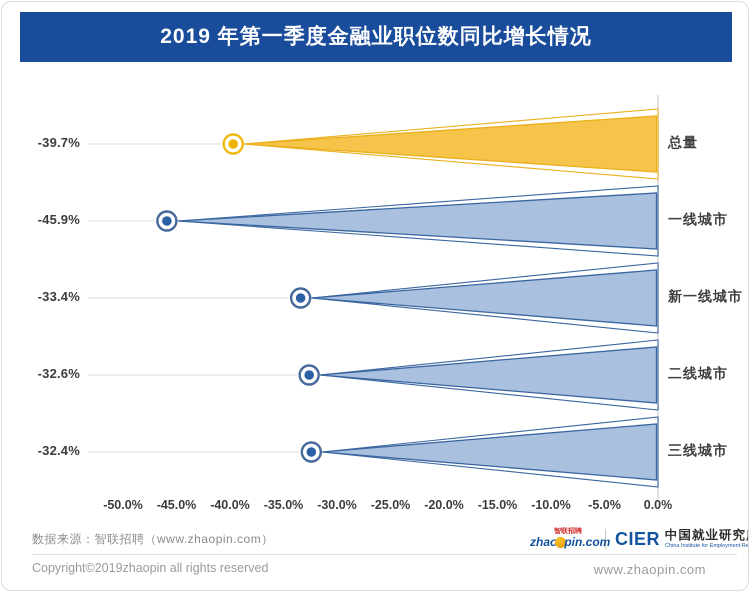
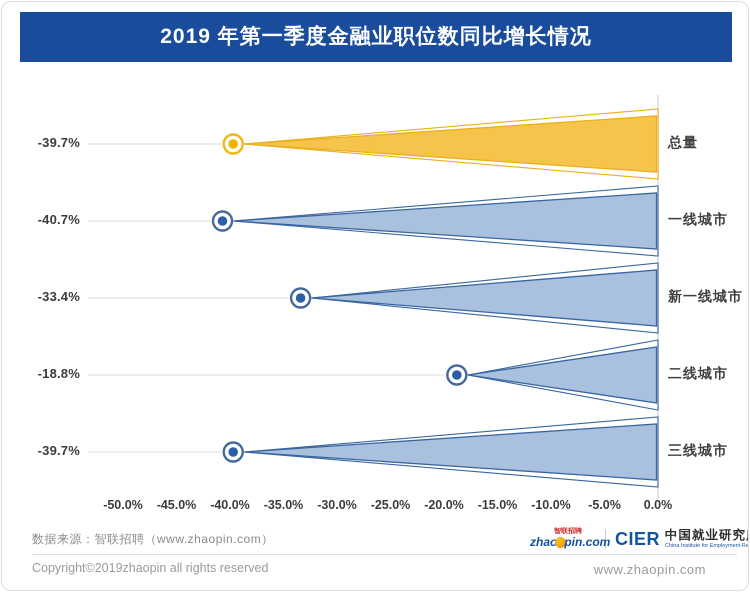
一线城市: -45.9% -> -40.7%
二线城市: -32.6% -> -18.8%
三线城市: -32.4% -> -39.7%
